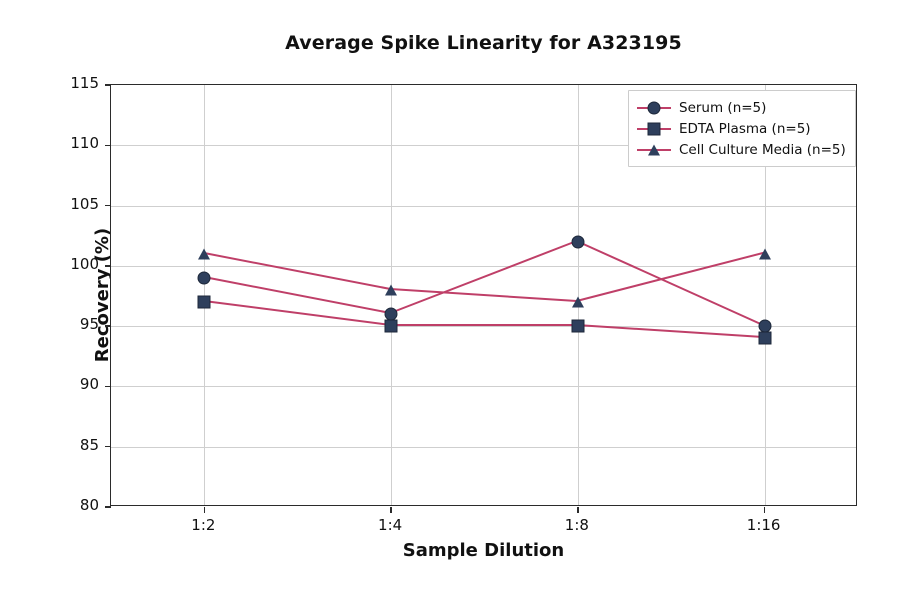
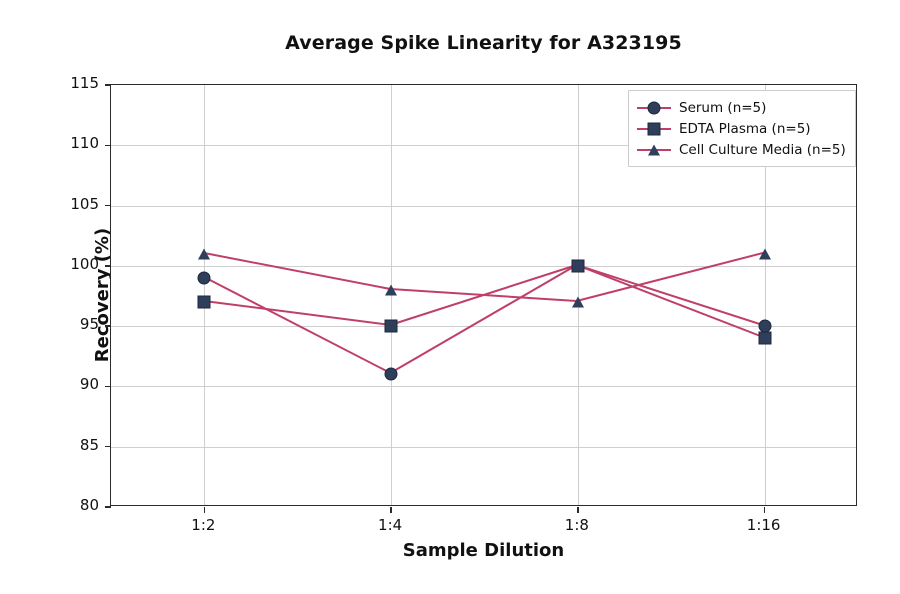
Serum (n=5)/1:4: 96 -> 91
Serum (n=5)/1:8: 102 -> 100
EDTA Plasma (n=5)/1:8: 95 -> 100
